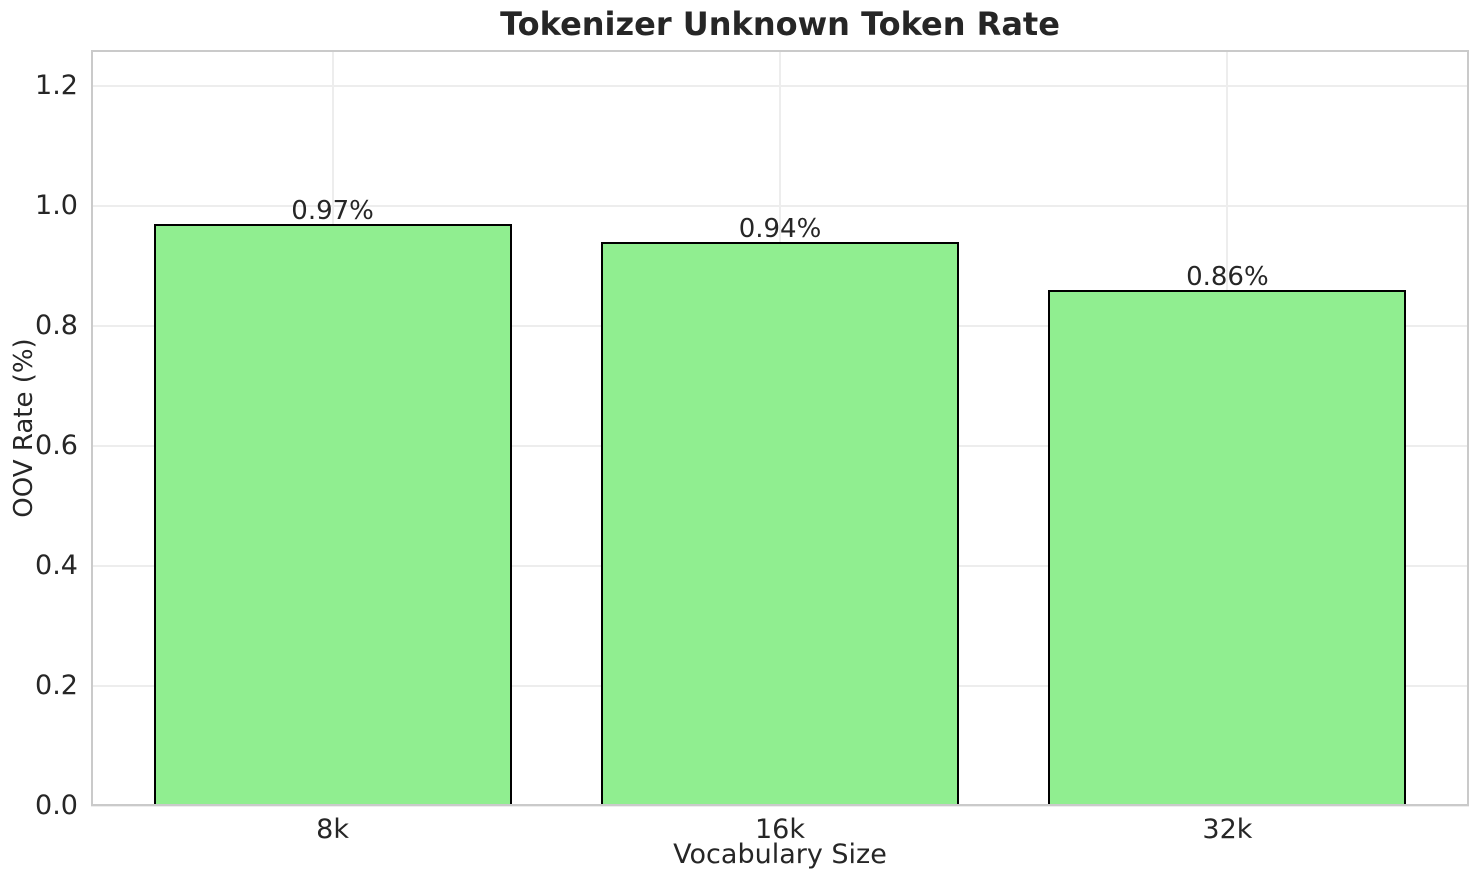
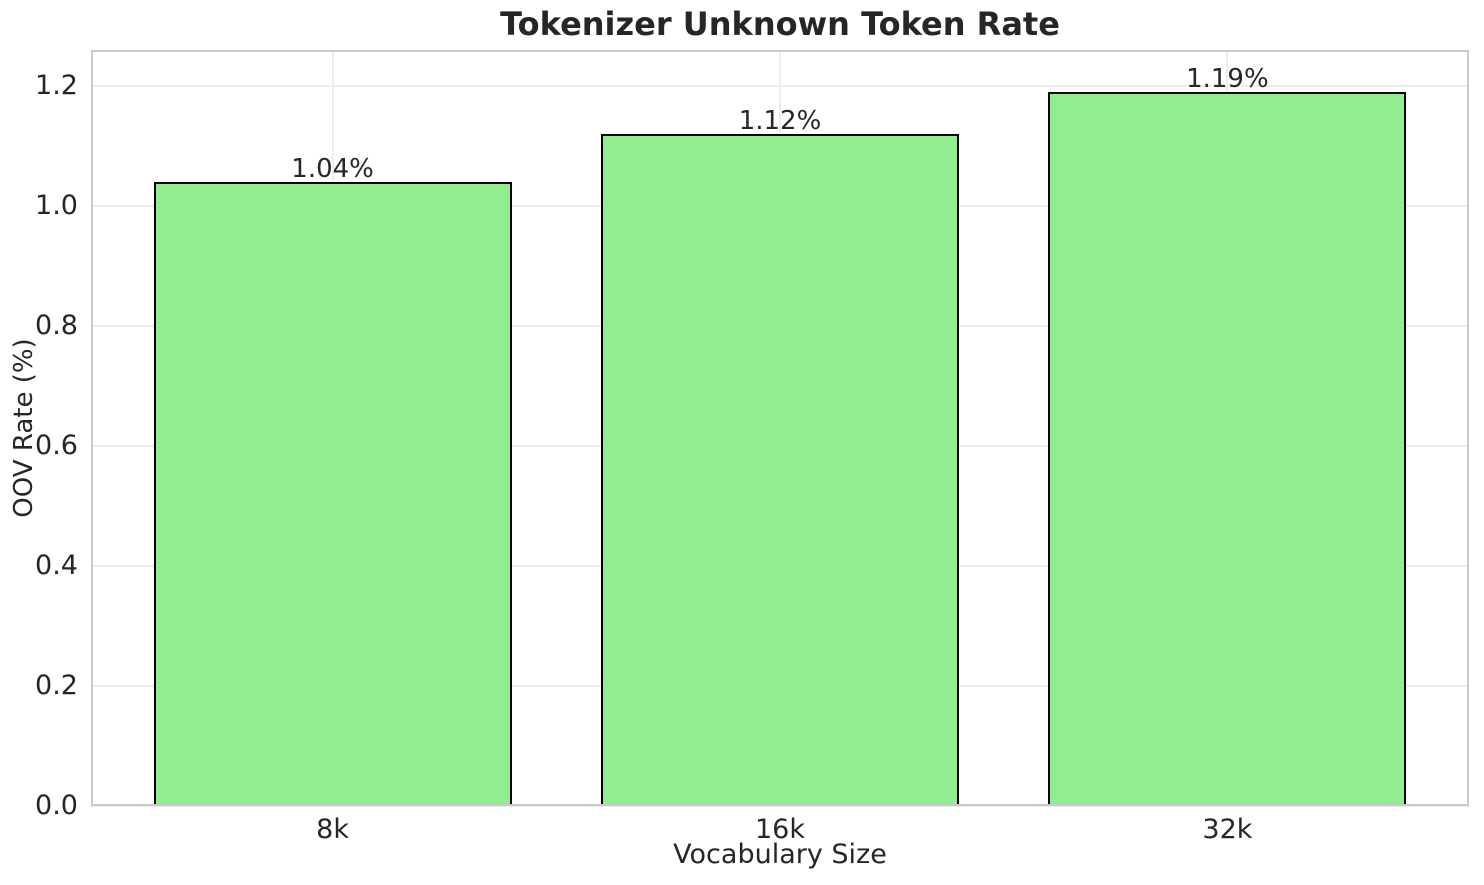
8k: 0.97% -> 1.04%
16k: 0.94% -> 1.12%
32k: 0.86% -> 1.19%
